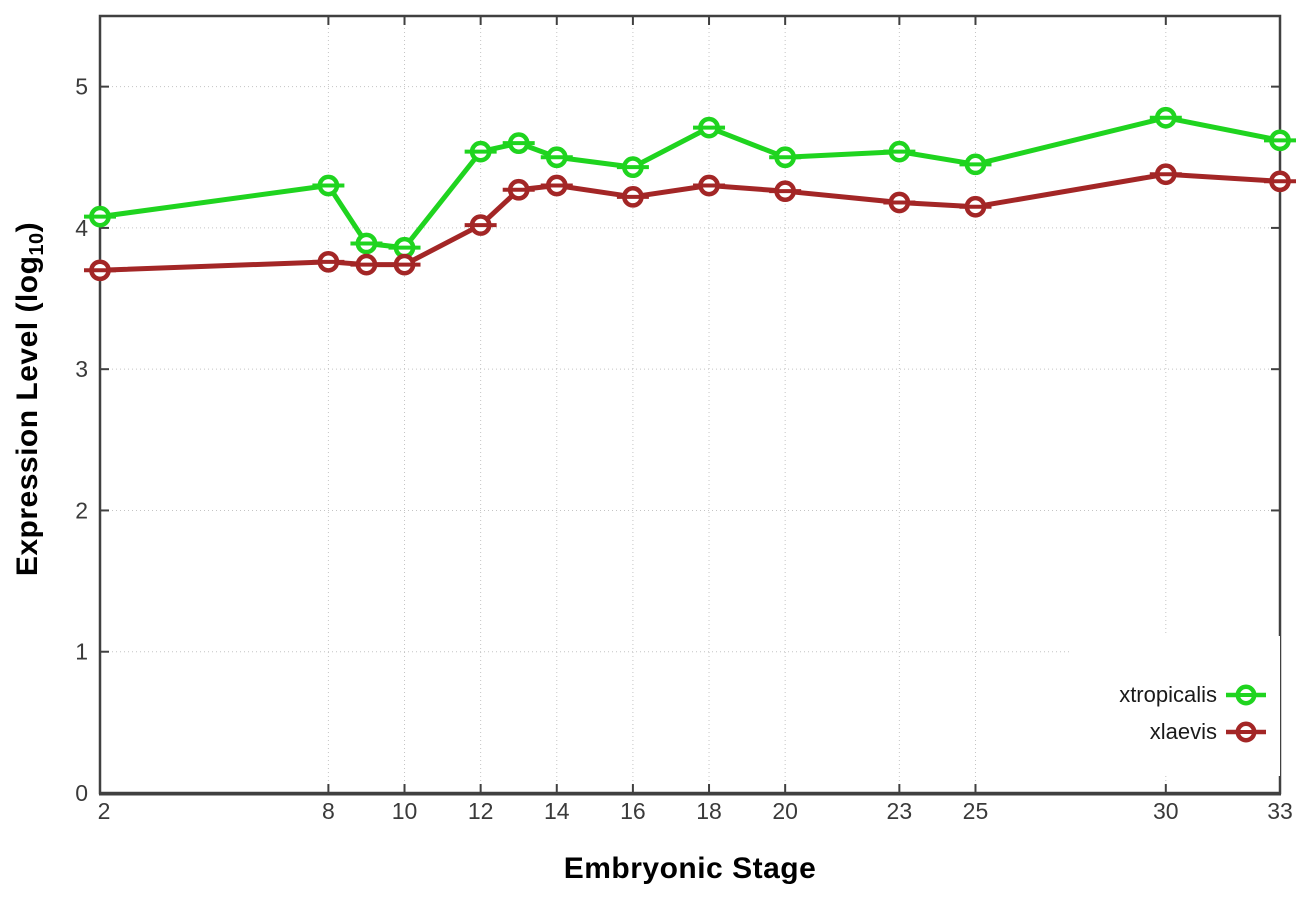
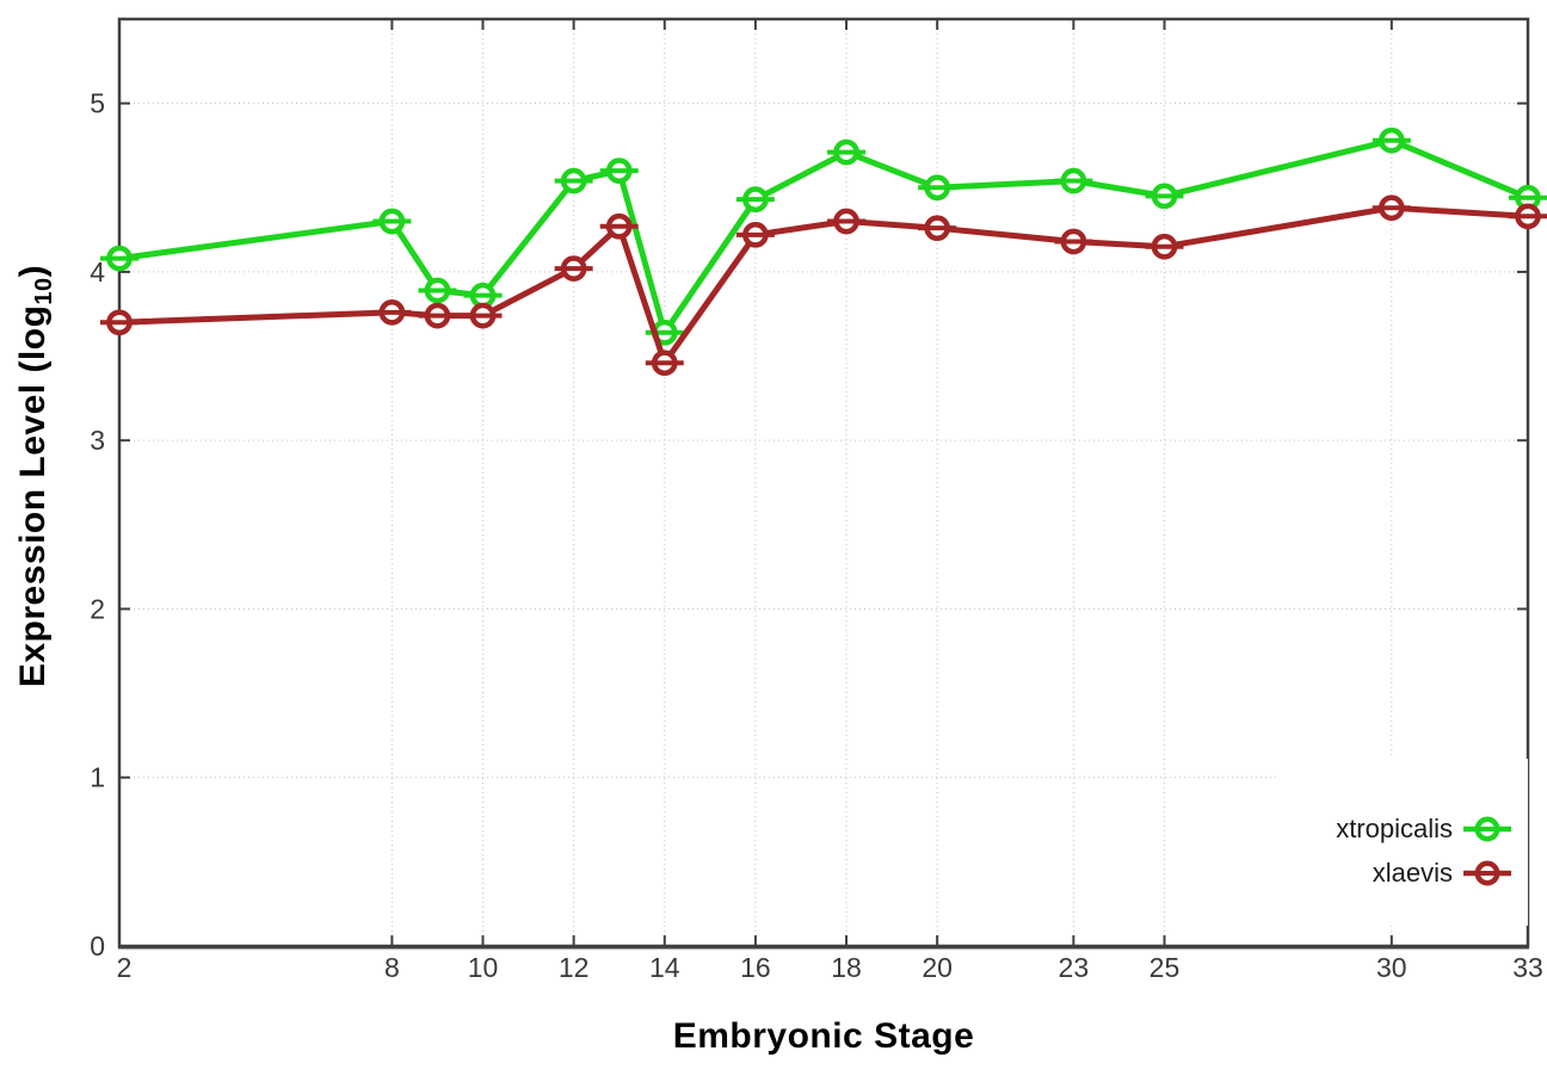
xtropicalis/14: 4.50 -> 3.64
xlaevis/14: 4.30 -> 3.46
xtropicalis/33: 4.62 -> 4.44
